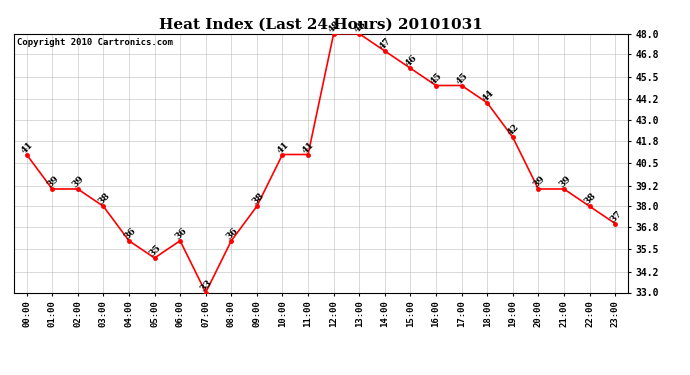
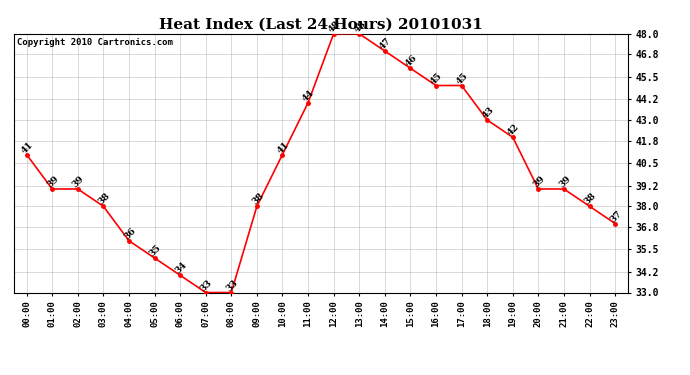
06:00: 36 -> 34
08:00: 36 -> 33
11:00: 41 -> 44
18:00: 44 -> 43
